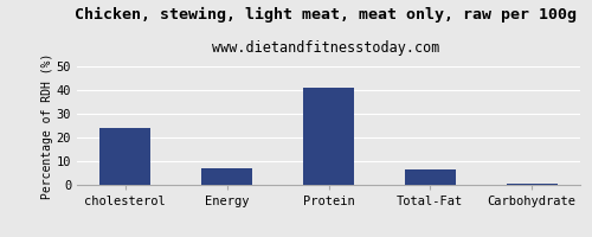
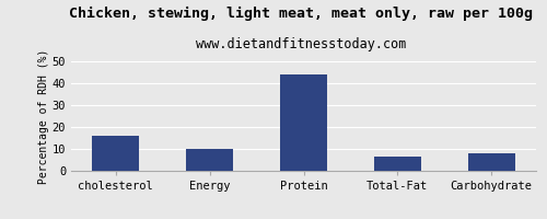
cholesterol: 24.0 -> 16.0
Energy: 7.0 -> 10.0
Protein: 41.0 -> 44.0
Carbohydrate: 0.5 -> 8.0
